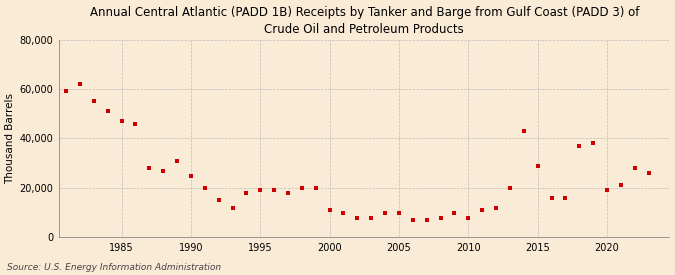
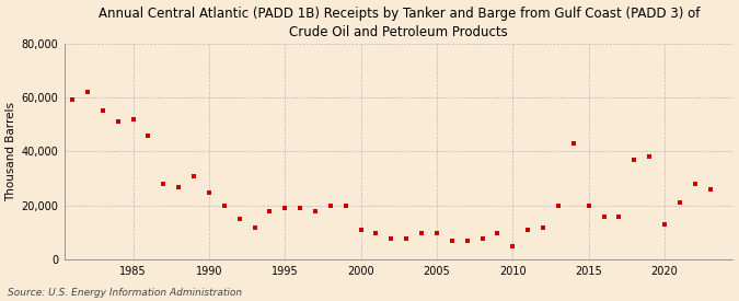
1985: 47,000 -> 52,000
2010: 8,000 -> 5,000
2015: 29,000 -> 20,000
2020: 19,000 -> 13,000
